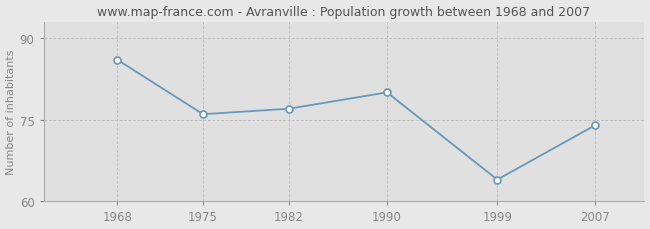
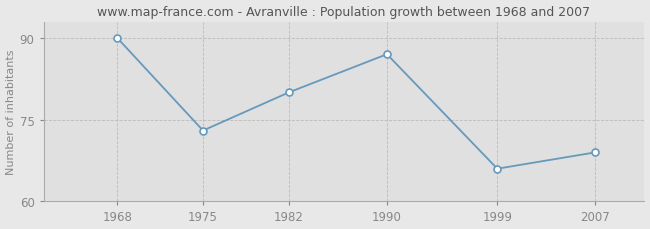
1968: 86 -> 90
1975: 76 -> 73
1982: 77 -> 80
1990: 80 -> 87
1999: 64 -> 66
2007: 74 -> 69
